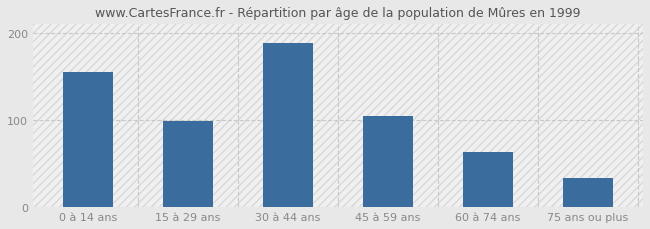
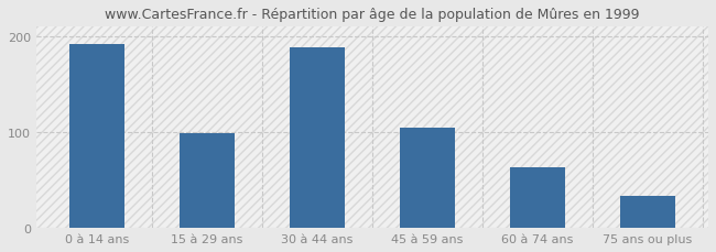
0 à 14 ans: 155 -> 192
